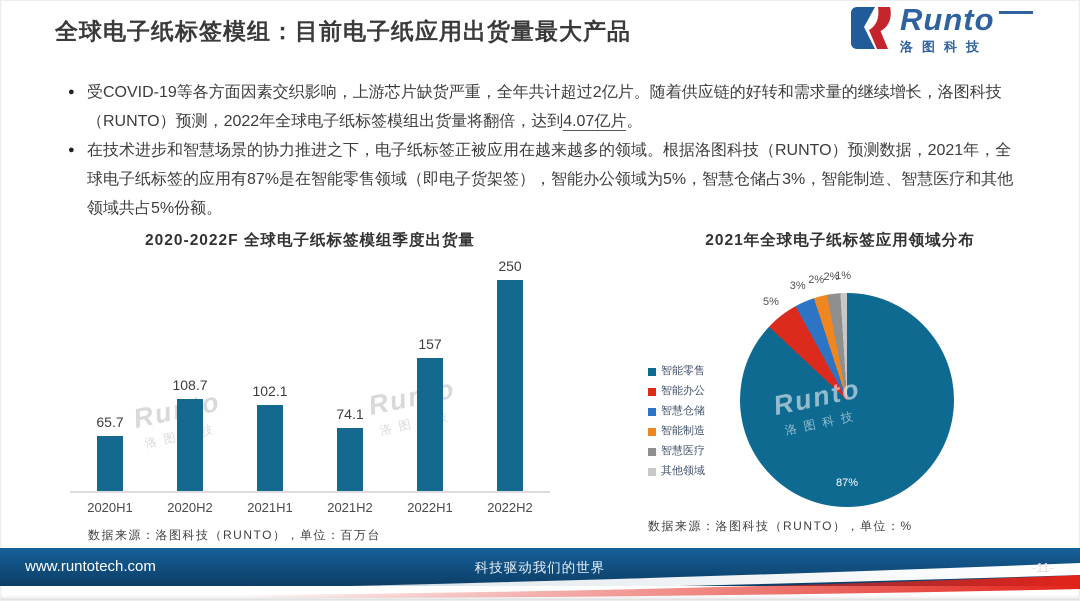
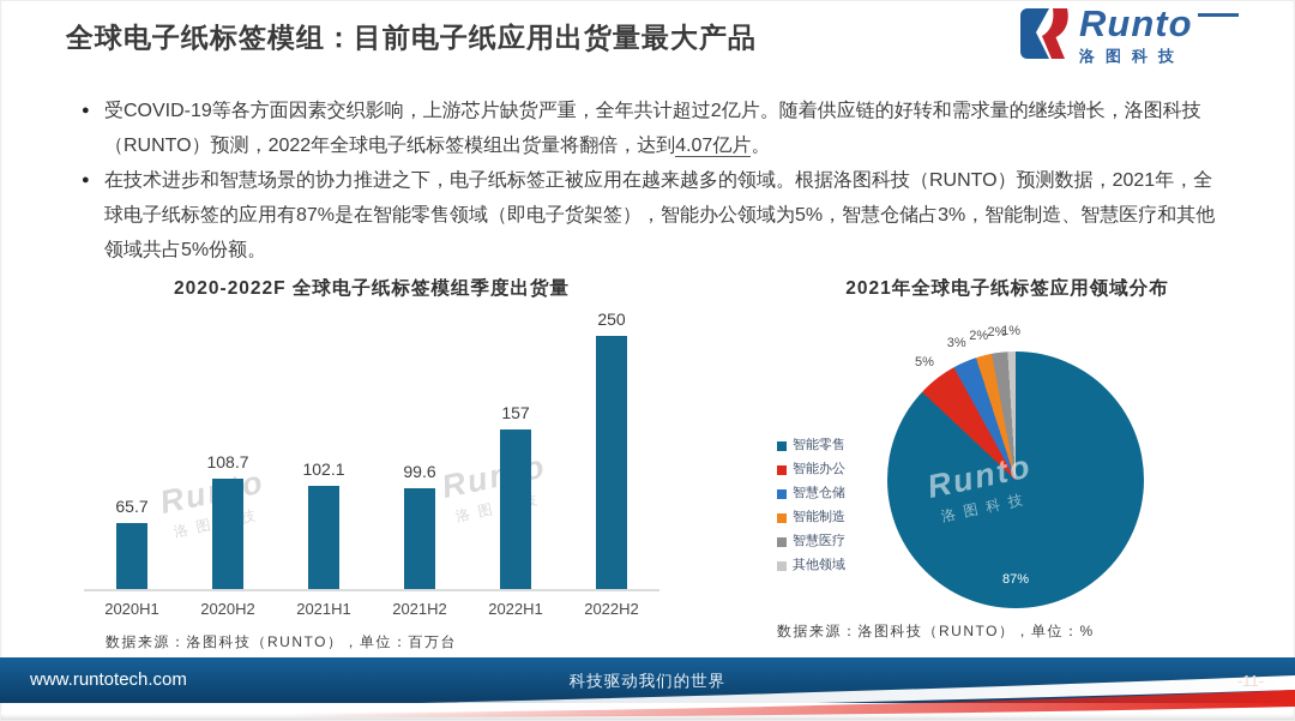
2020-2022F 全球电子纸标签模组季度出货量/2021H2: 74.1 -> 99.6
